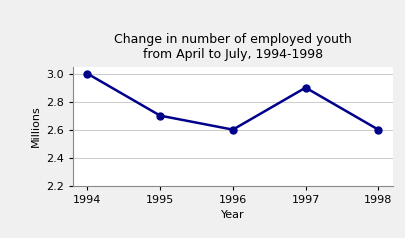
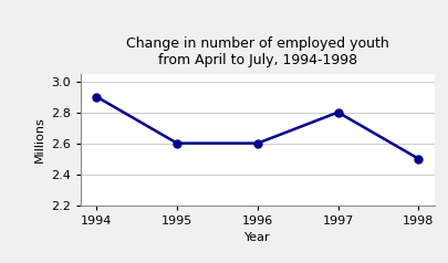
1994: 3.0 -> 2.9
1995: 2.7 -> 2.6
1997: 2.9 -> 2.8
1998: 2.6 -> 2.5
